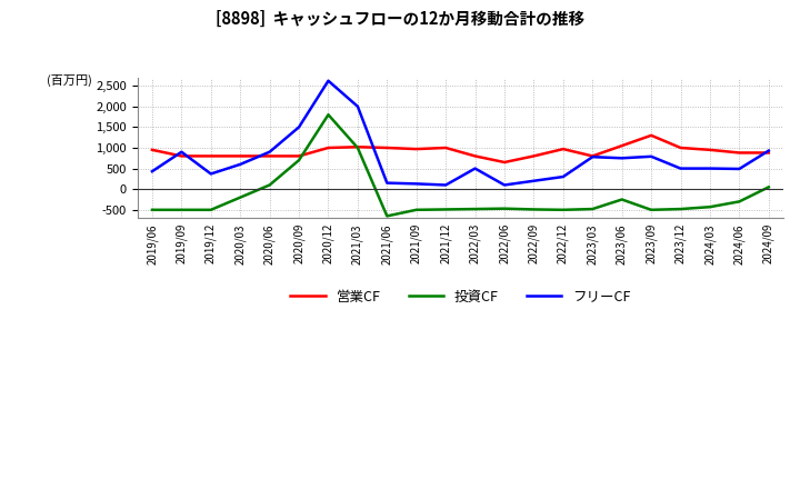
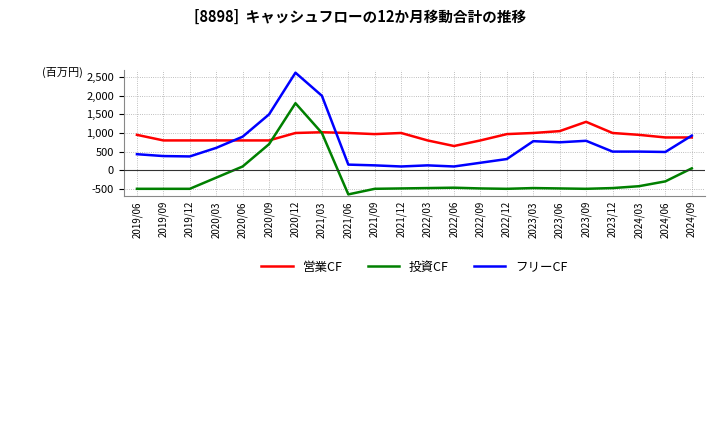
フリーCF/2019/09: 900 -> 380
フリーCF/2022/03: 500 -> 130
営業CF/2023/03: 800 -> 1,000
投資CF/2023/06: -250 -> -490
